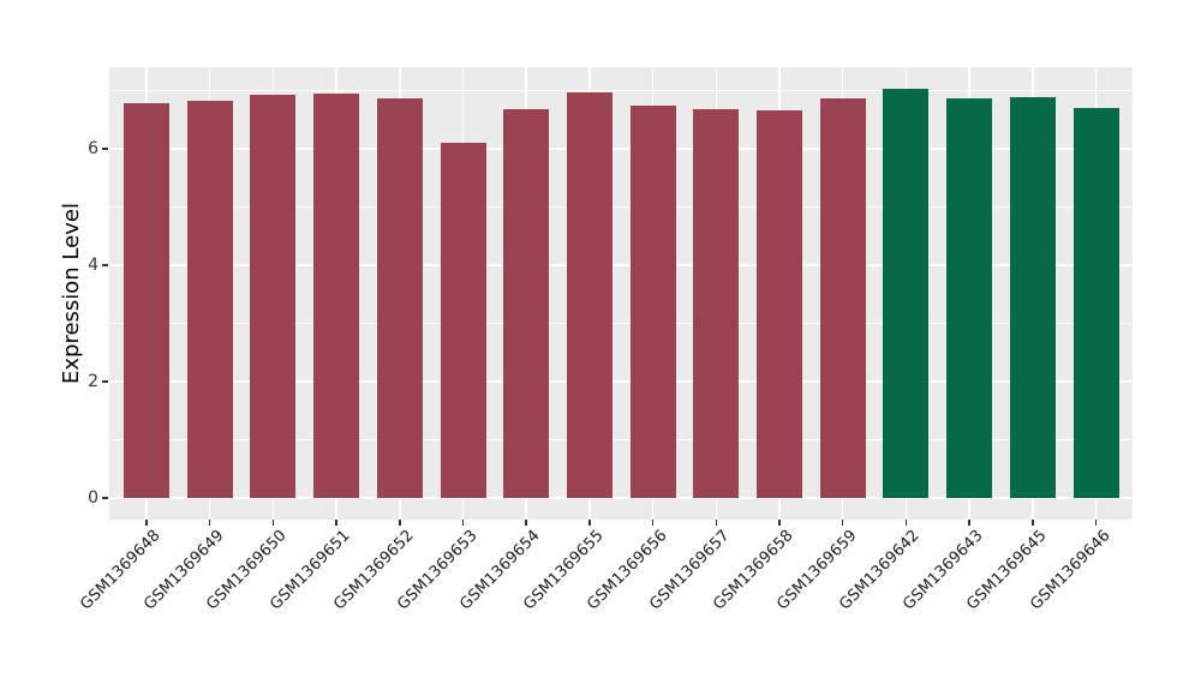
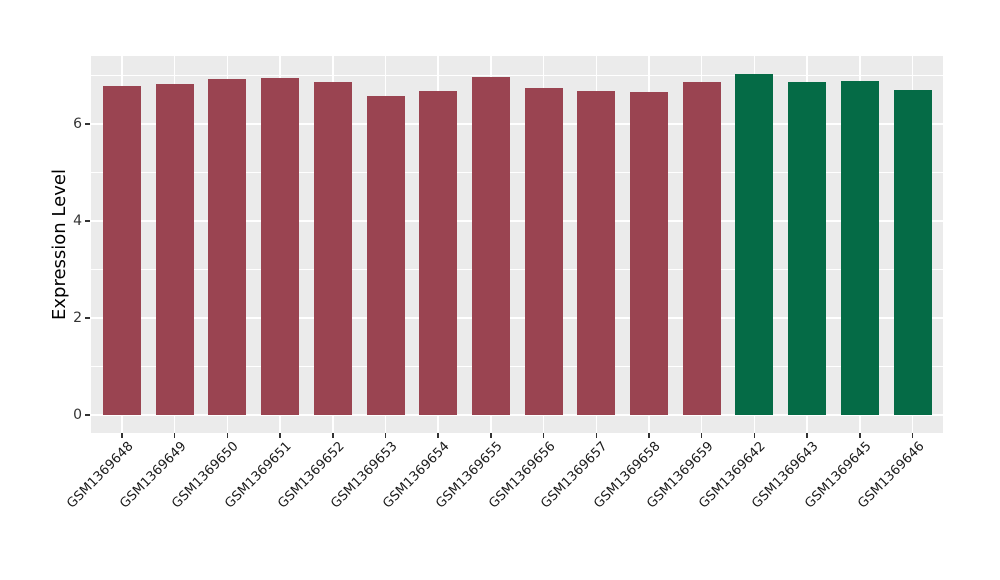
GSM1369653: 6.1 -> 6.6
